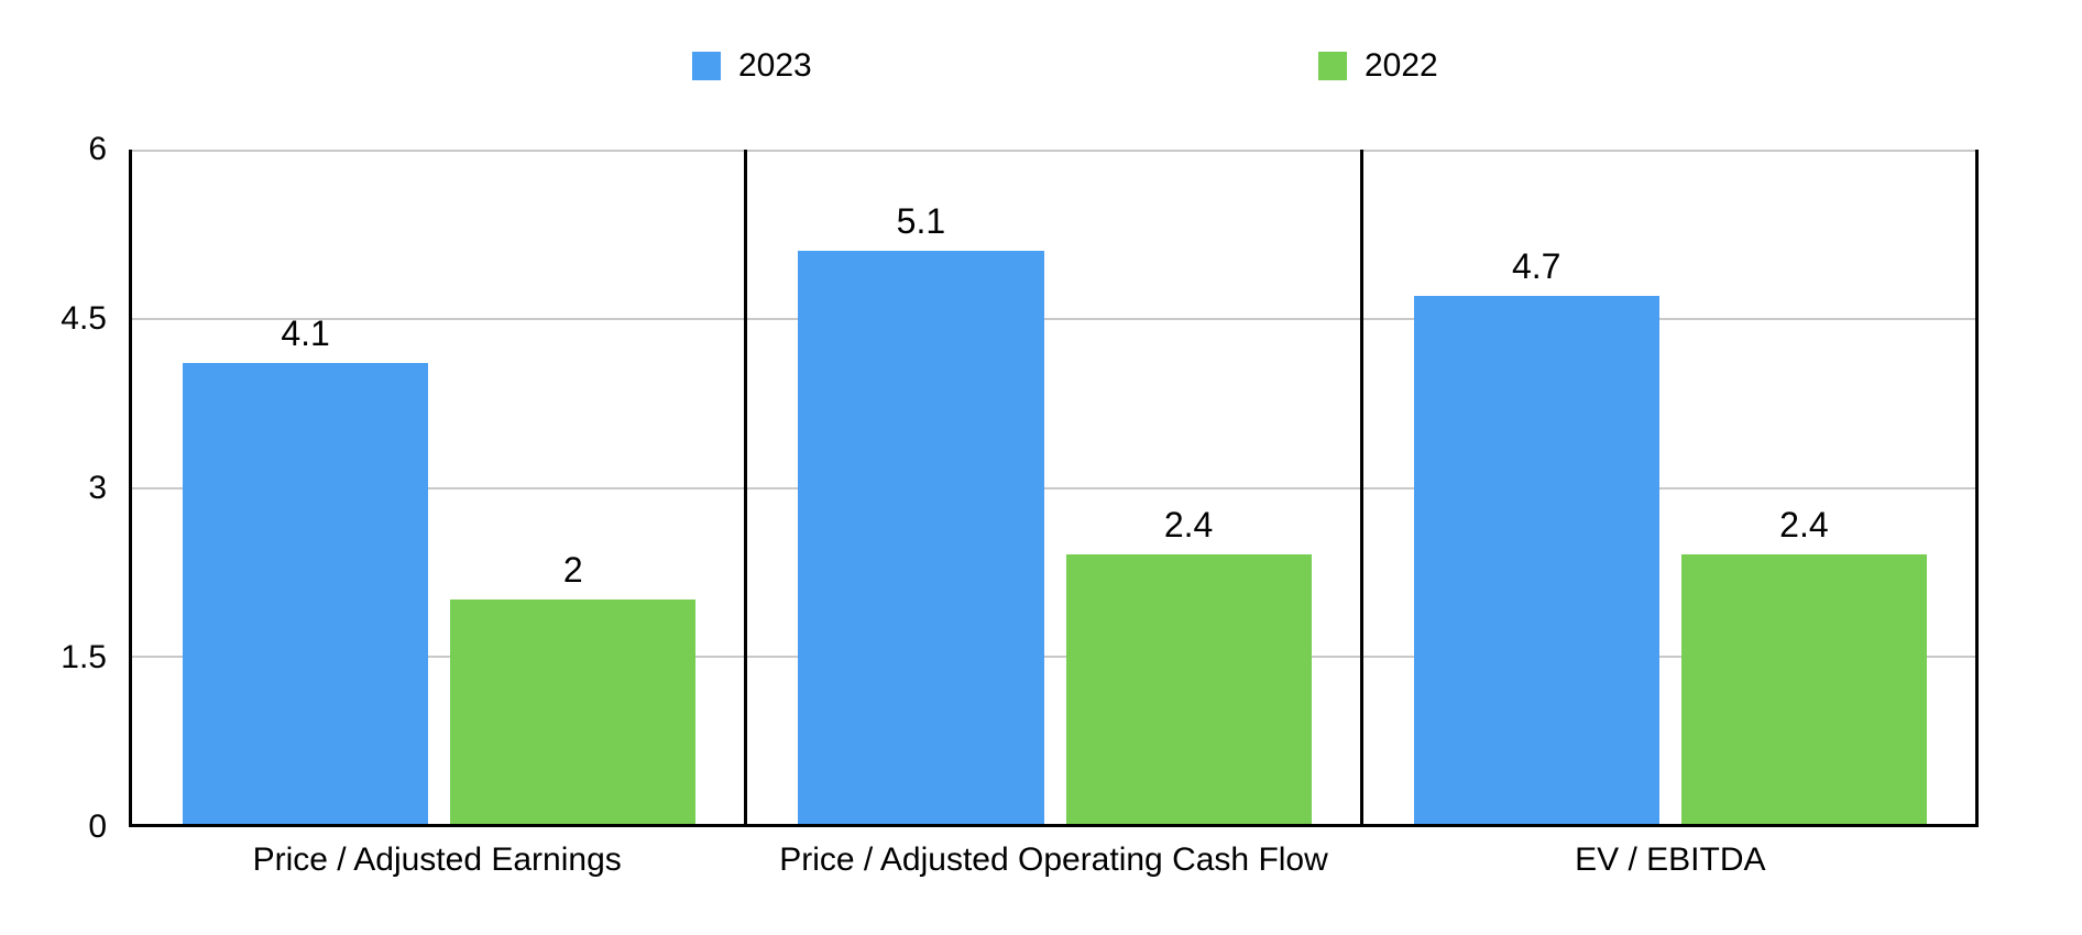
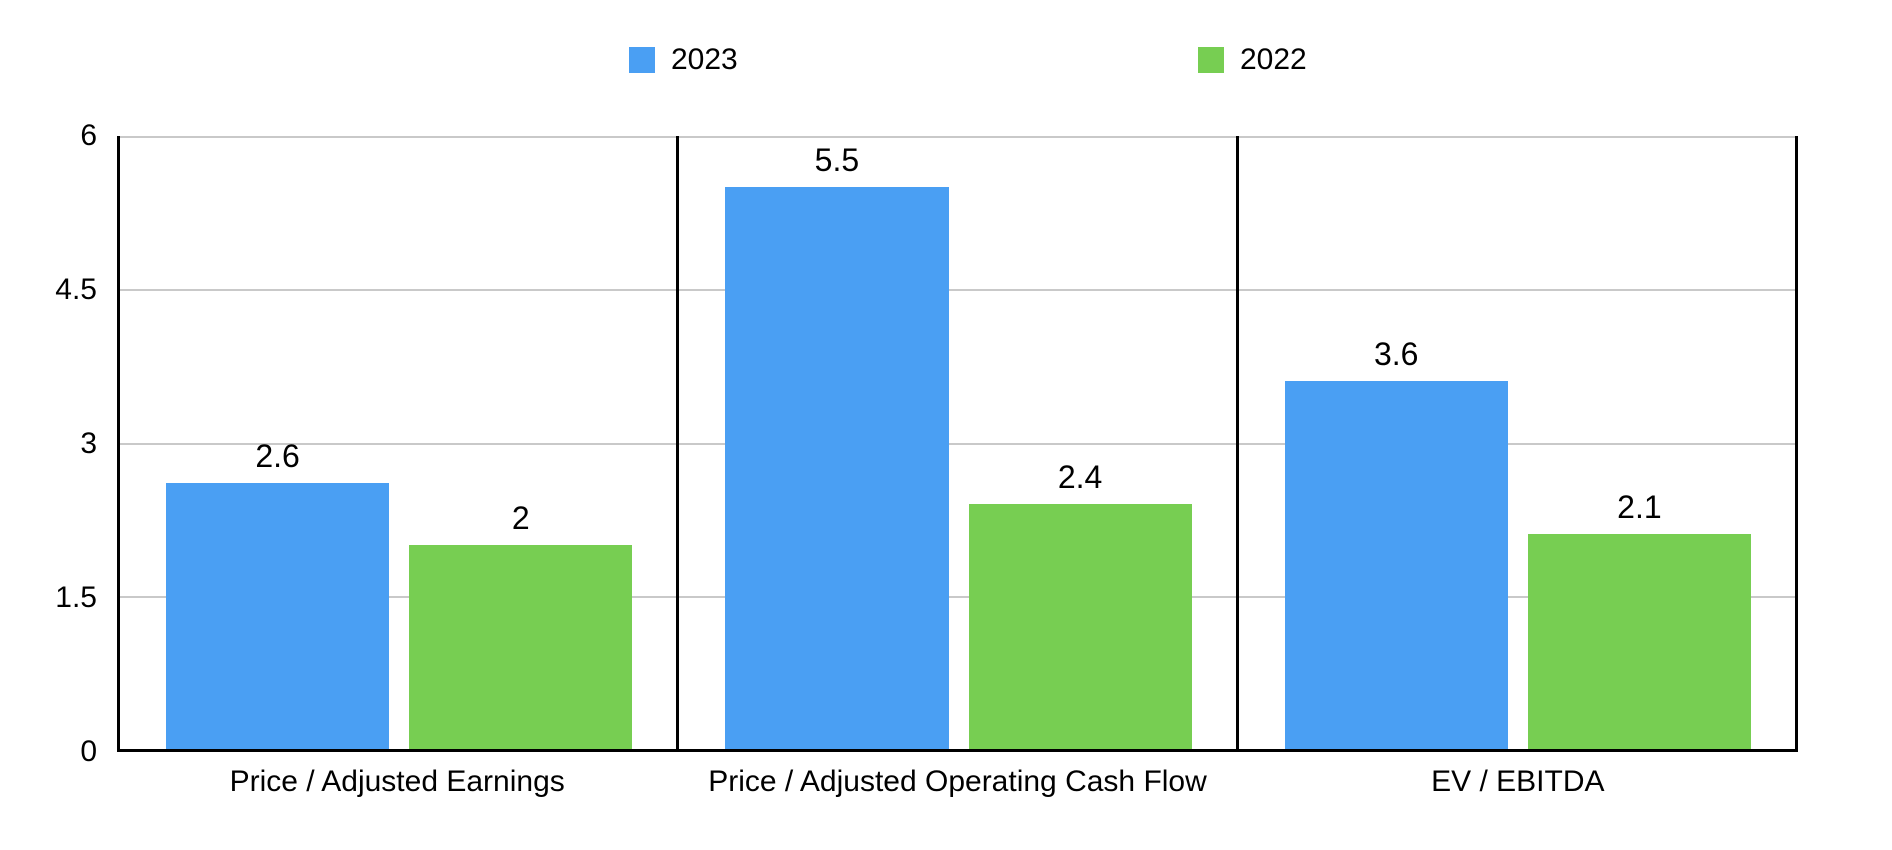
2023/Price / Adjusted Earnings: 4.1 -> 2.6
2023/Price / Adjusted Operating Cash Flow: 5.1 -> 5.5
2023/EV / EBITDA: 4.7 -> 3.6
2022/EV / EBITDA: 2.4 -> 2.1
